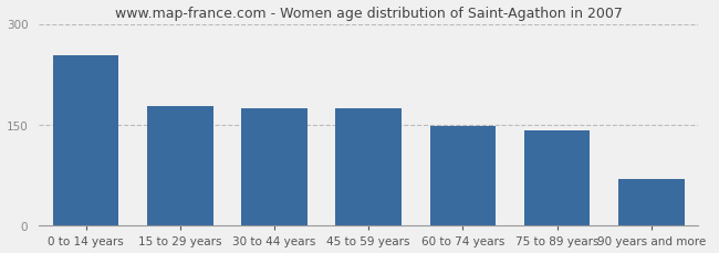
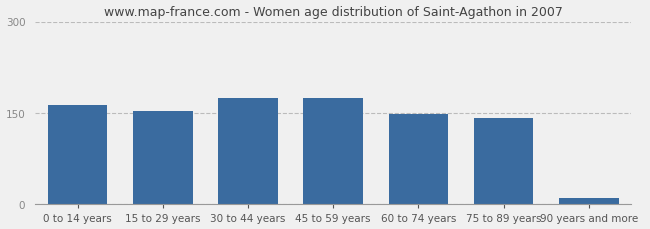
0 to 14 years: 254 -> 163
15 to 29 years: 178 -> 154
90 years and more: 70 -> 11
